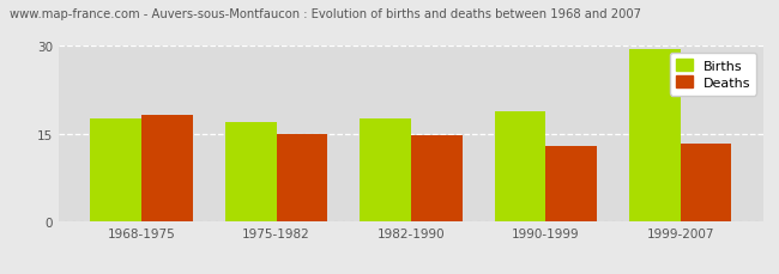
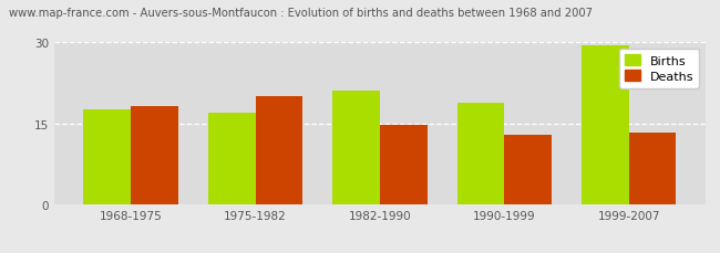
Deaths/1975-1982: 15.0 -> 20.0
Births/1982-1990: 17.5 -> 21.0
